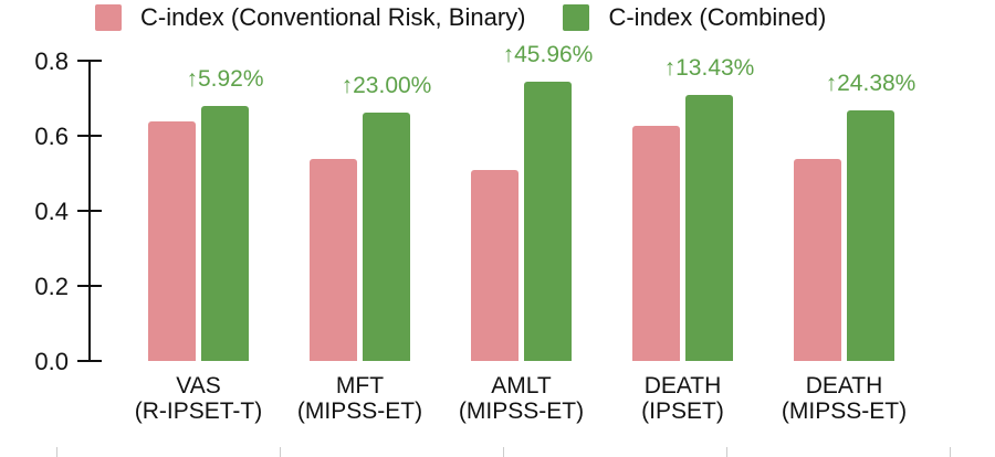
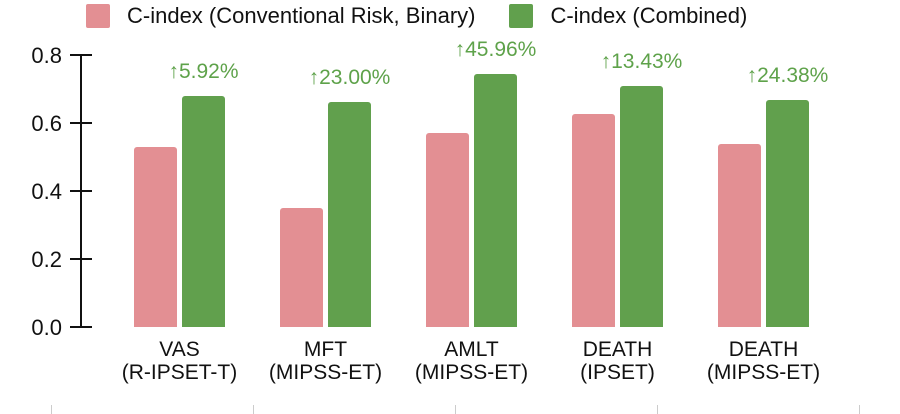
C-index (Conventional Risk, Binary)/VAS (R-IPSET-T): 0.64 -> 0.53
C-index (Conventional Risk, Binary)/MFT (MIPSS-ET): 0.54 -> 0.35
C-index (Conventional Risk, Binary)/AMLT (MIPSS-ET): 0.51 -> 0.57
